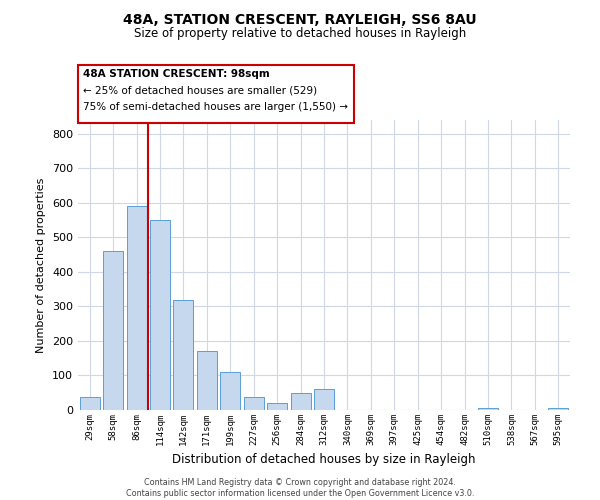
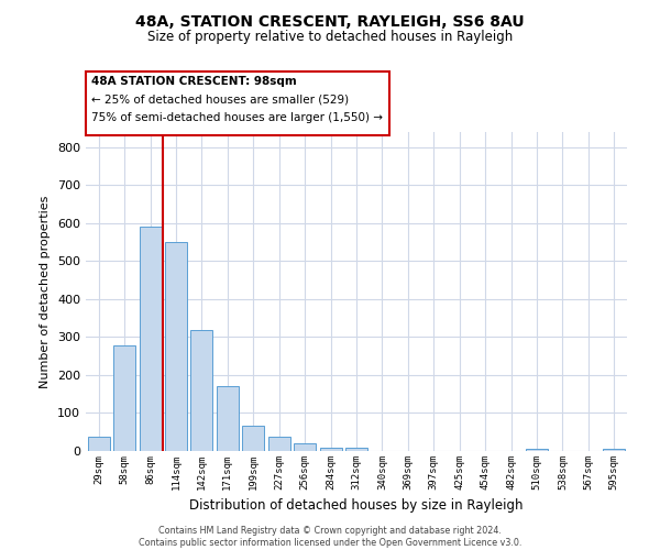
58sqm: 460 -> 278
199sqm: 110 -> 67
284sqm: 50 -> 10
312sqm: 60 -> 10
